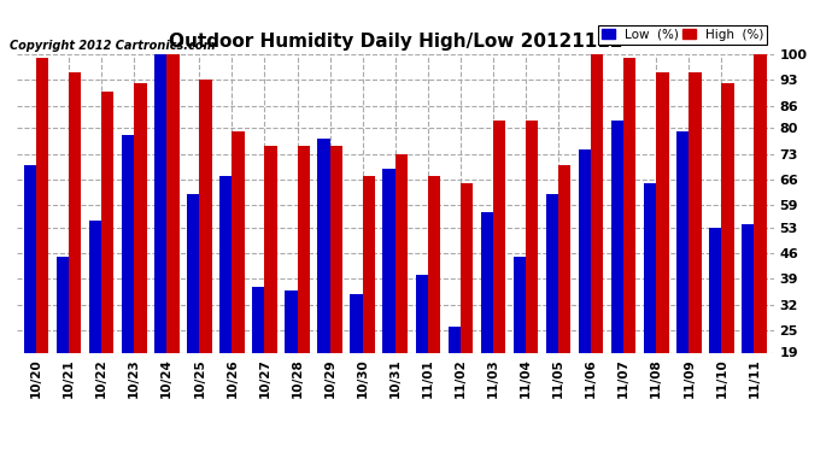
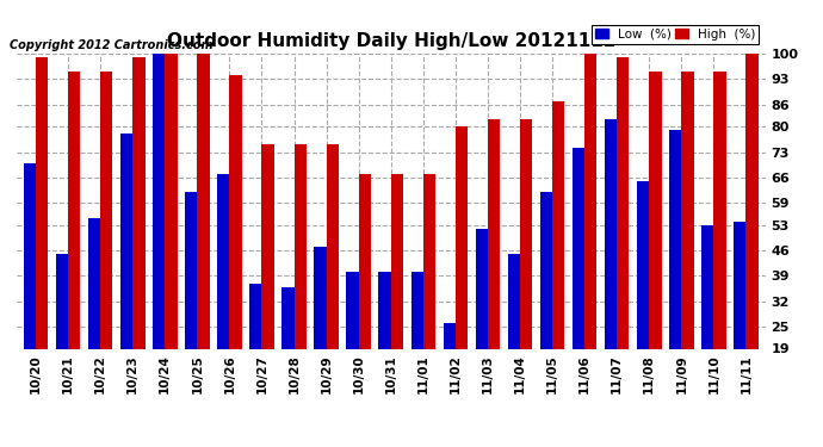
High (%)/10/22: 90 -> 95
High (%)/10/23: 92 -> 99
High (%)/10/25: 93 -> 100
High (%)/10/26: 79 -> 94
Low (%)/10/29: 77 -> 47
Low (%)/10/30: 35 -> 40
Low (%)/10/31: 69 -> 40
High (%)/10/31: 73 -> 67
High (%)/11/02: 65 -> 80
Low (%)/11/03: 57 -> 52
High (%)/11/05: 70 -> 87
High (%)/11/10: 92 -> 95
